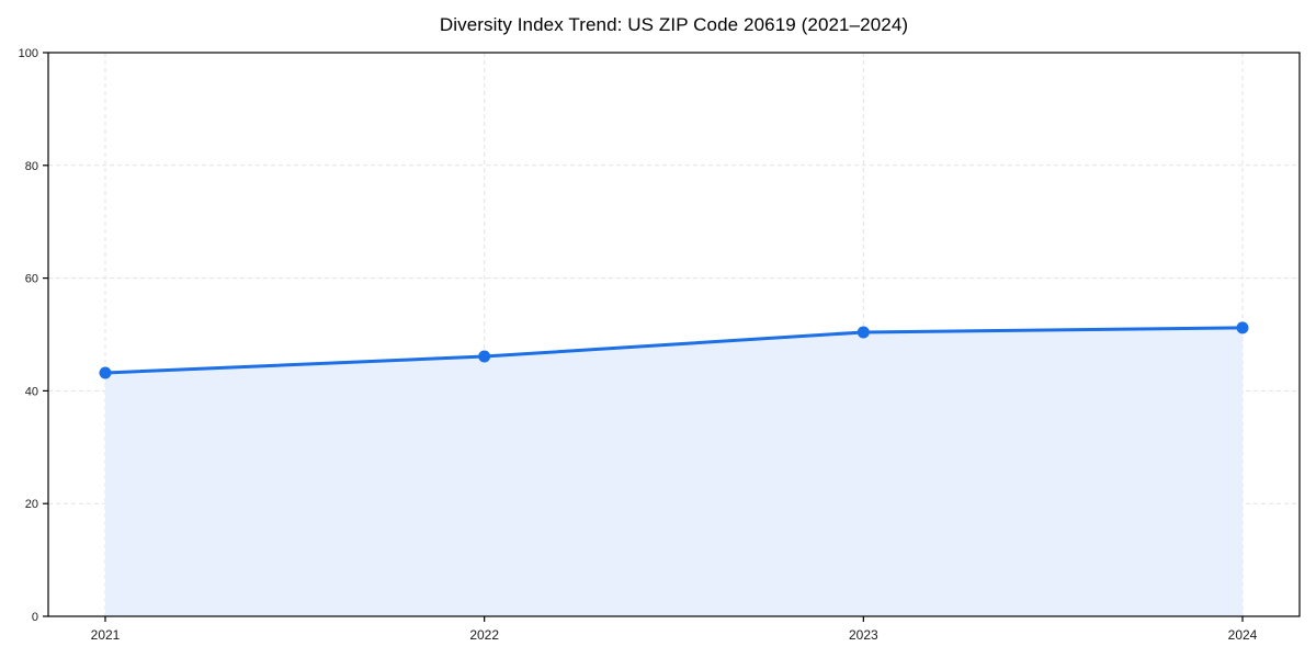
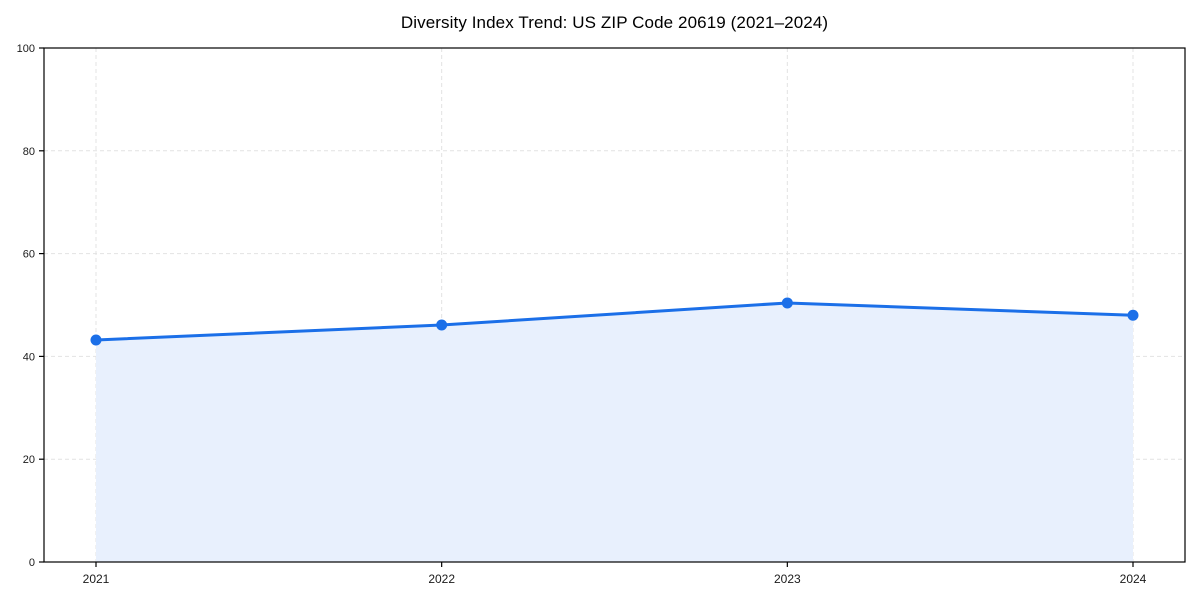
2024: 51 -> 48
